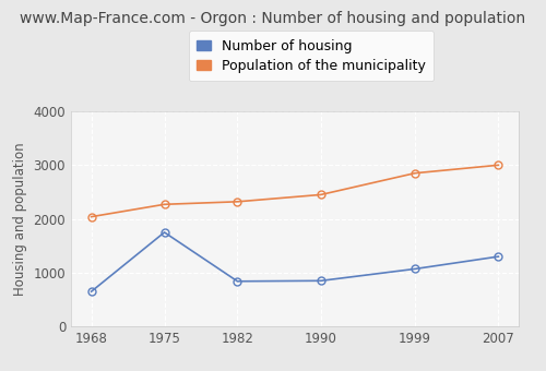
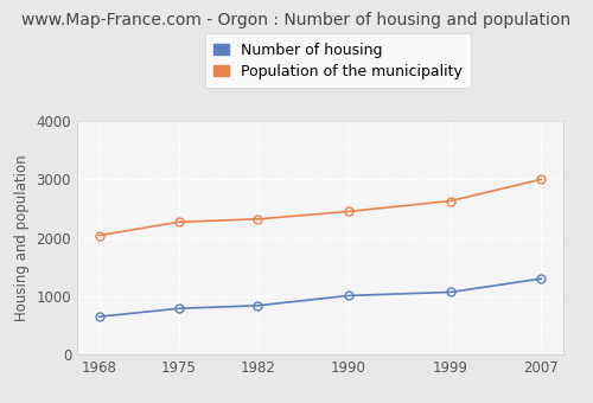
Number of housing/1975: 1750 -> 790
Number of housing/1990: 850 -> 1010
Population of the municipality/1999: 2850 -> 2630
